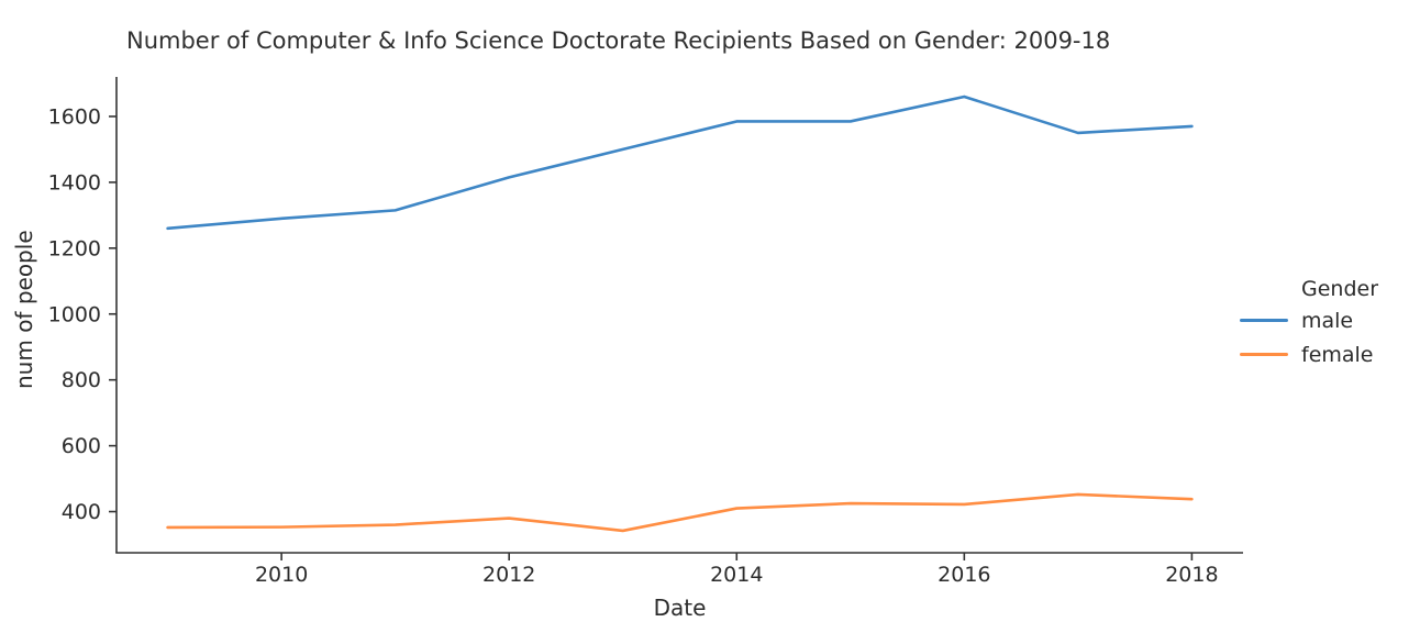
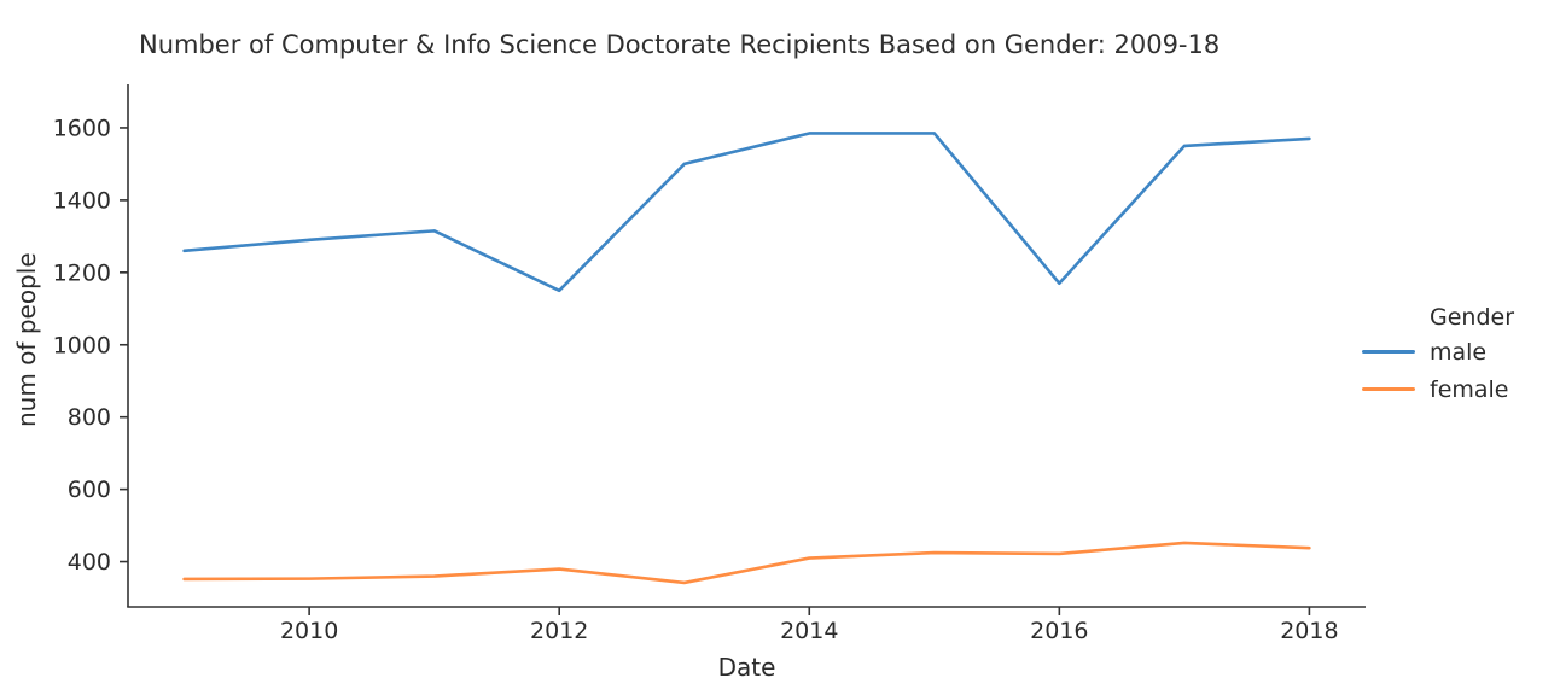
male/2012: 1420 -> 1150
male/2016: 1660 -> 1170
